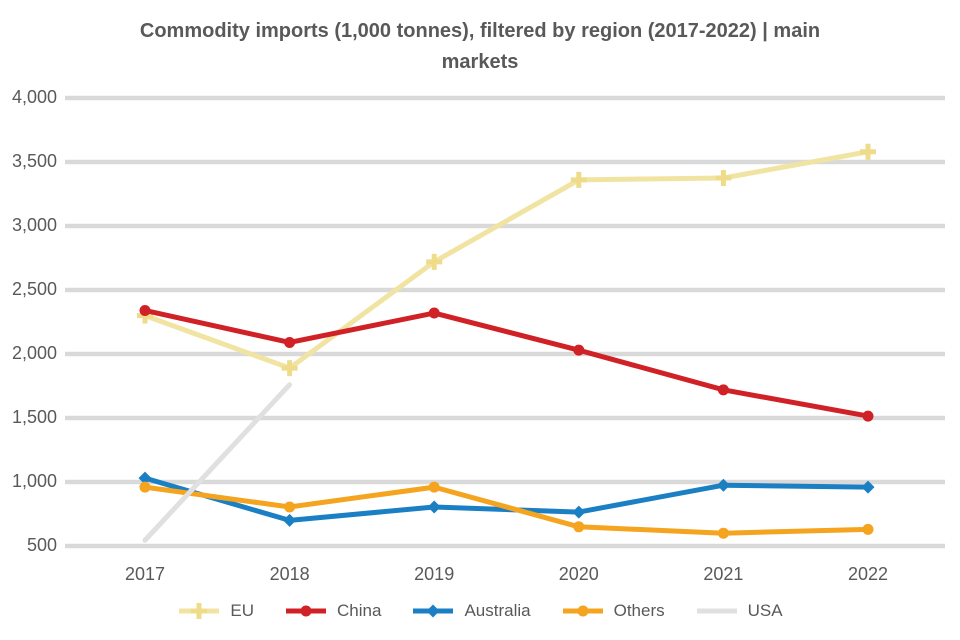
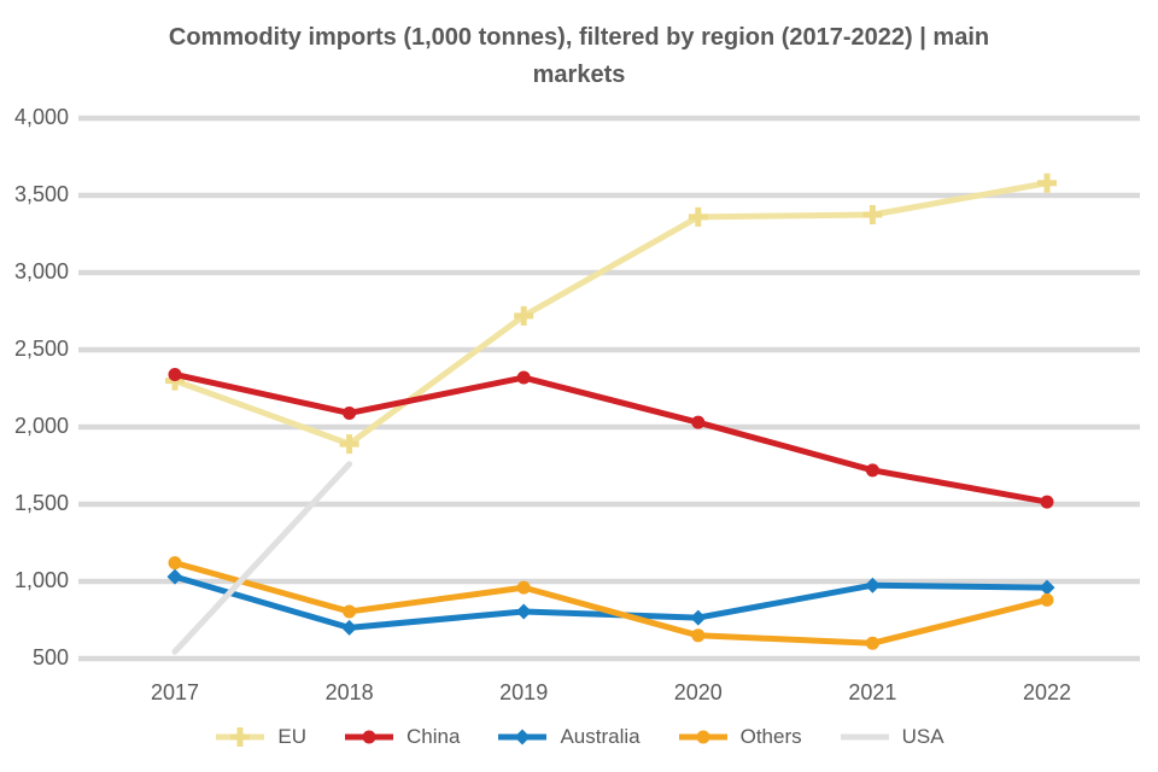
Others/2017: 960 -> 1120
Others/2022: 630 -> 880
